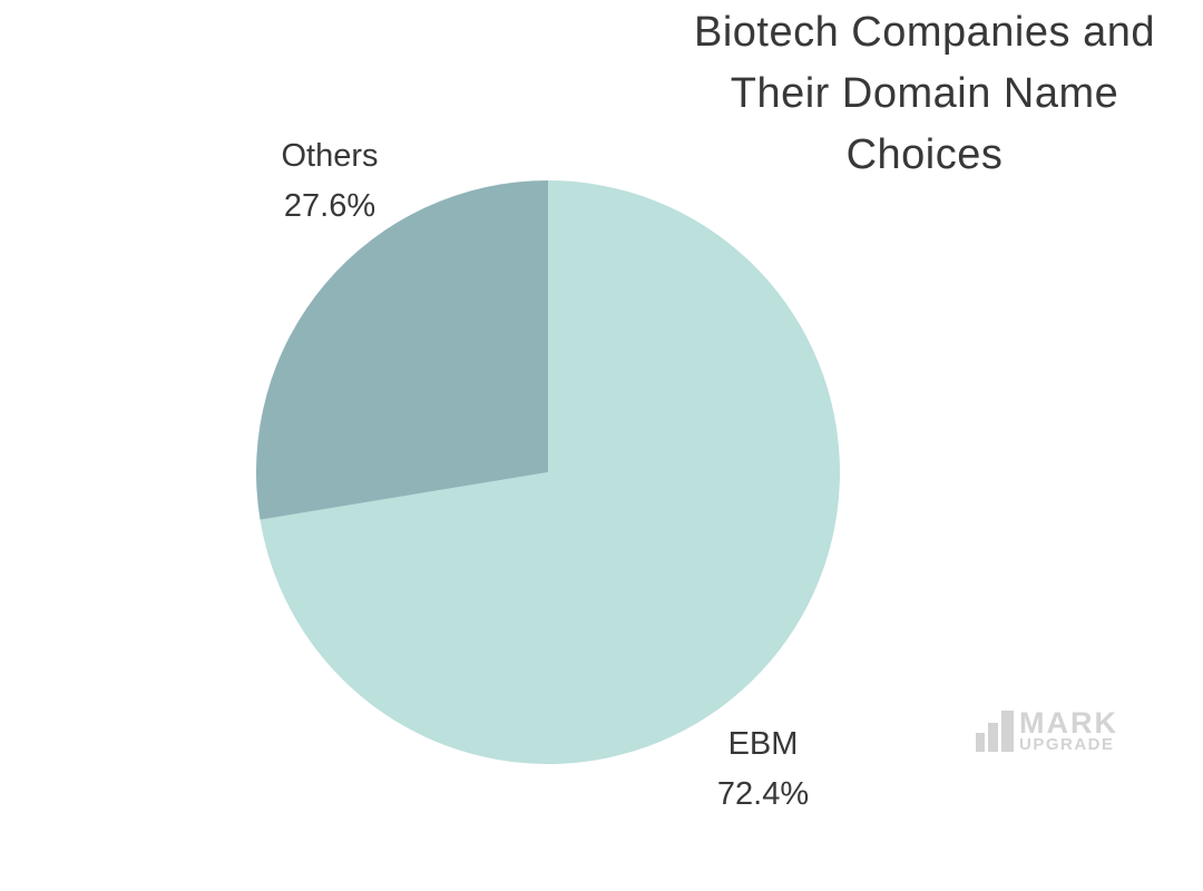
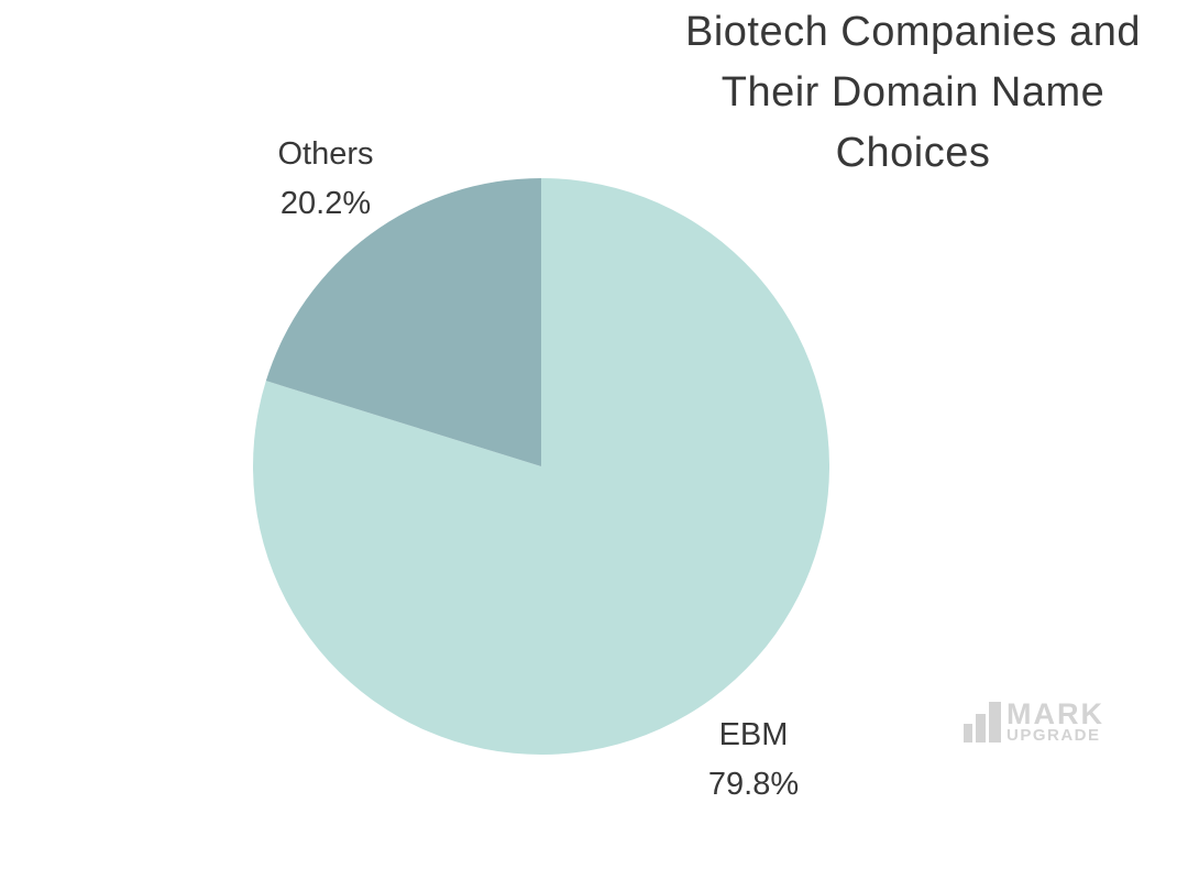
EBM: 72.4% -> 79.8%
Others: 27.6% -> 20.2%
